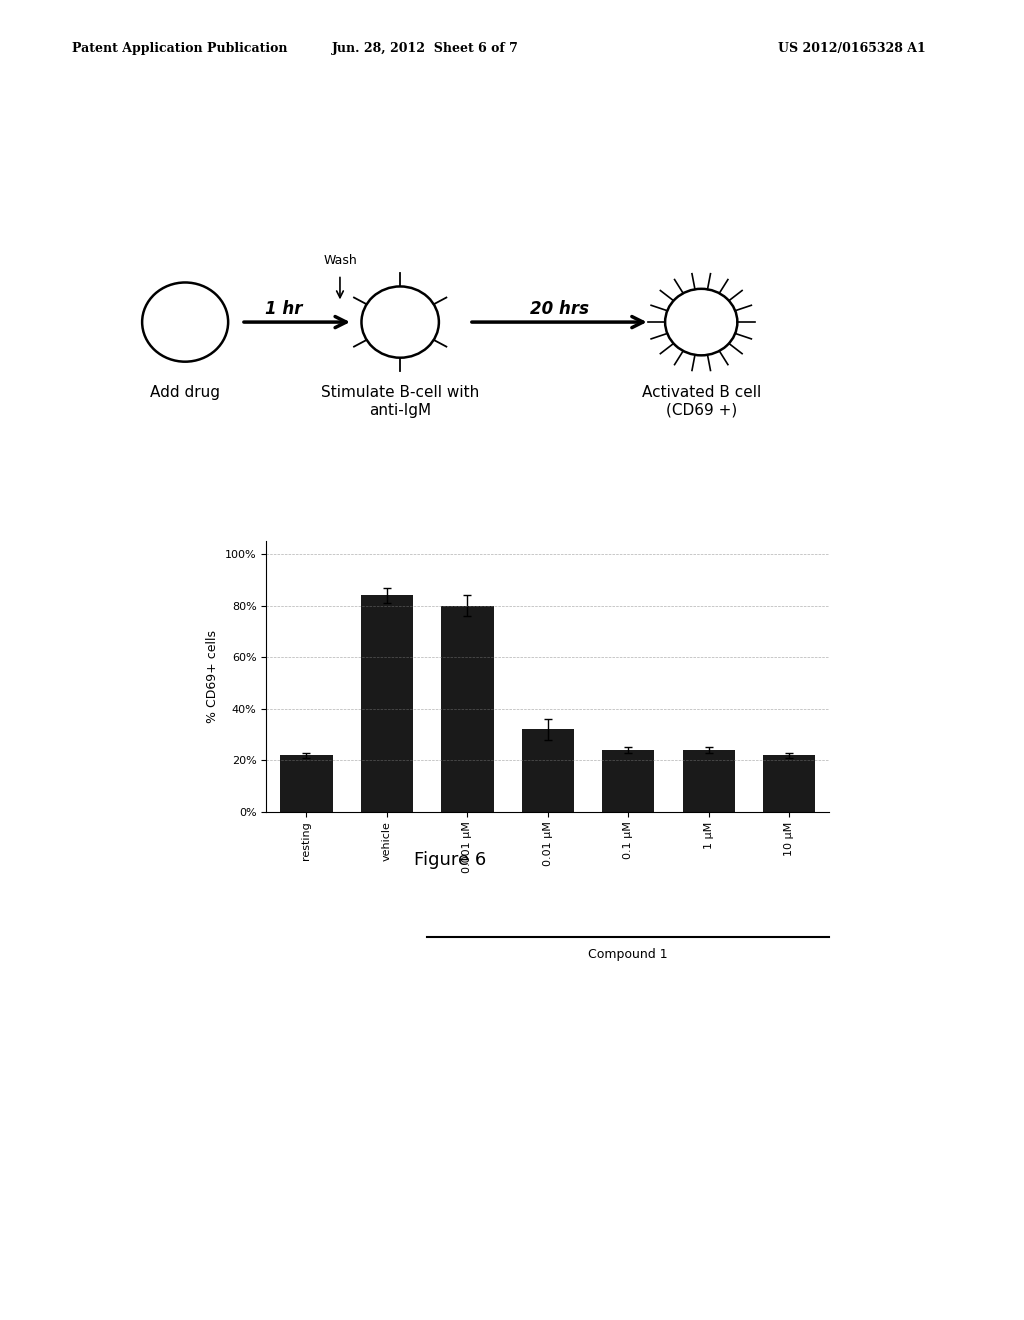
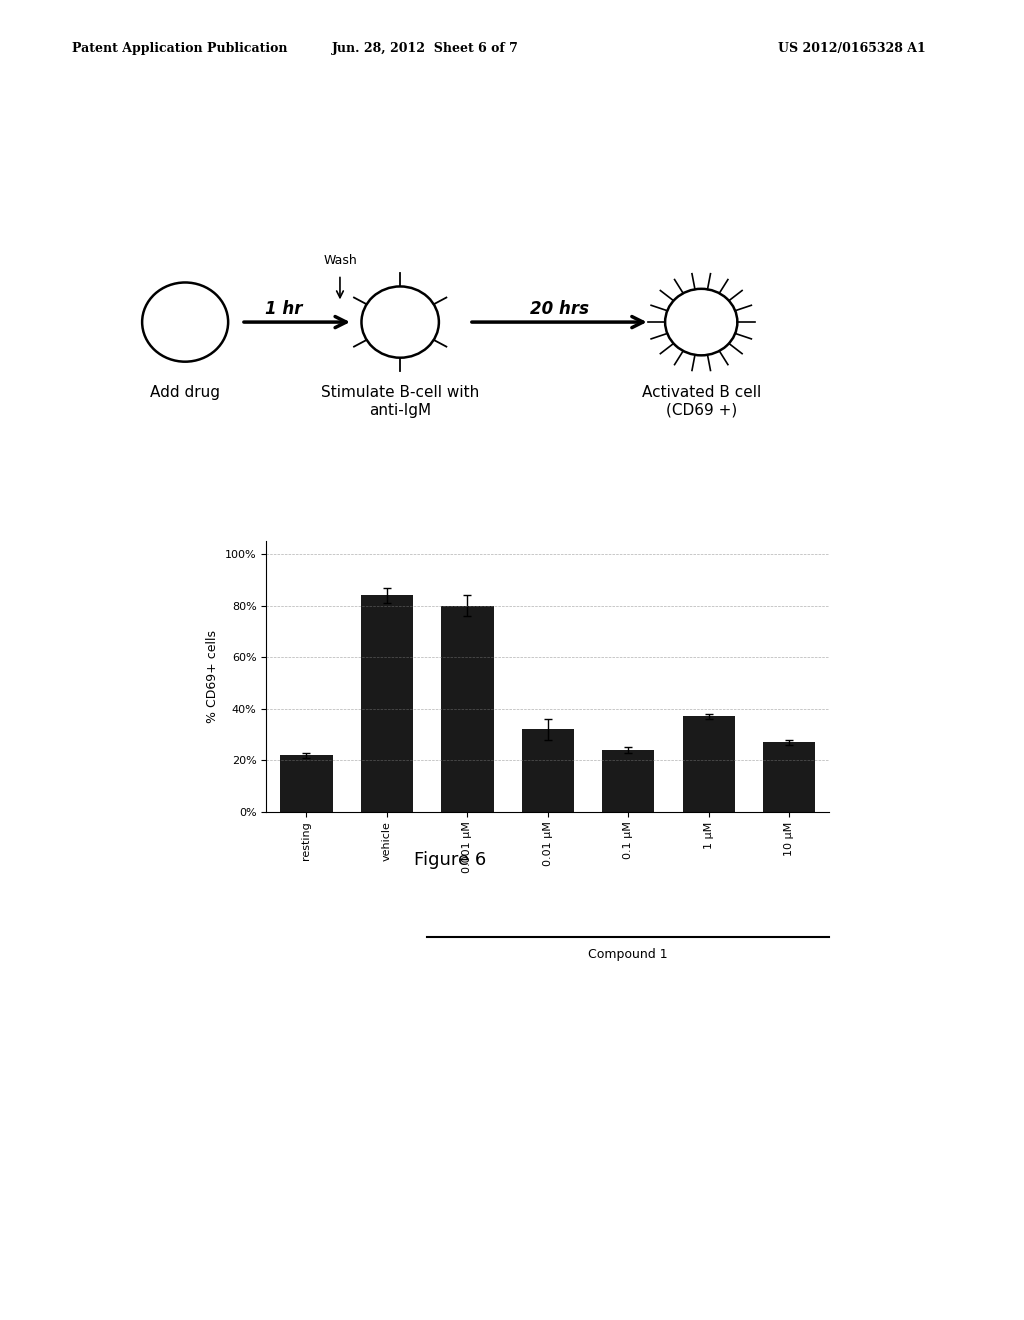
1 μM: 24% -> 37%
10 μM: 22% -> 27%
